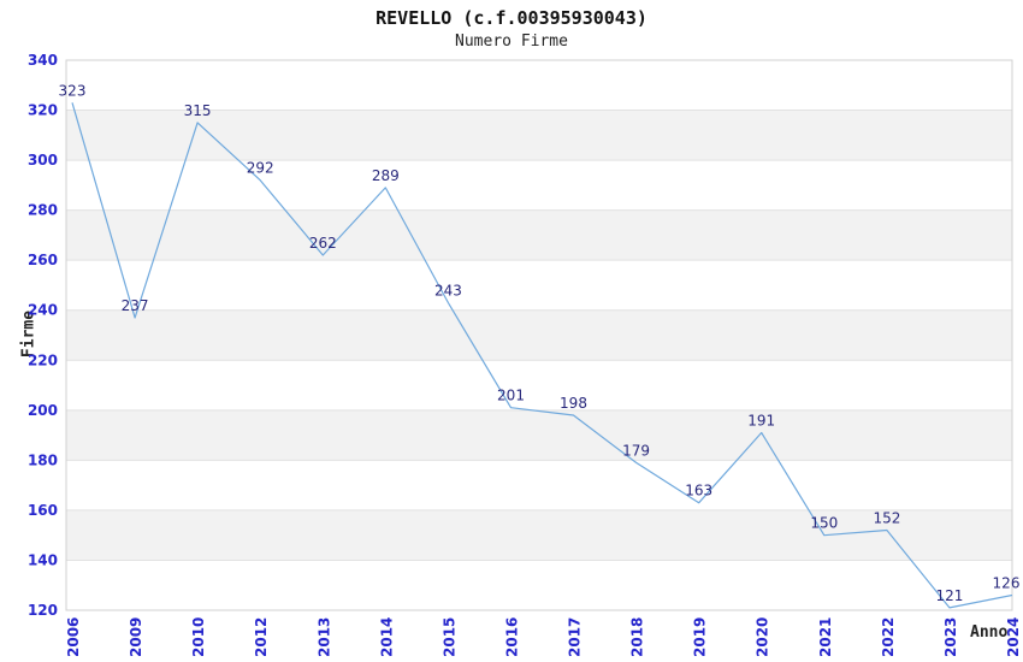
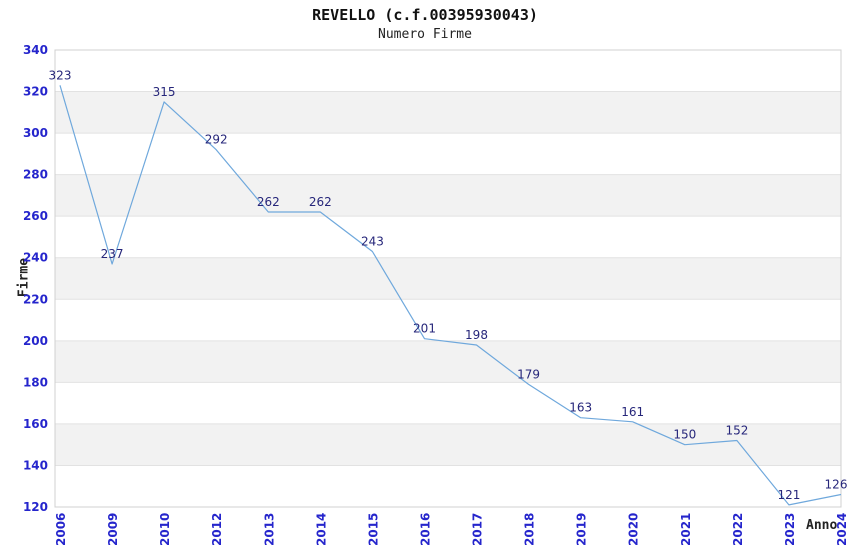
2014: 289 -> 262
2020: 191 -> 161
